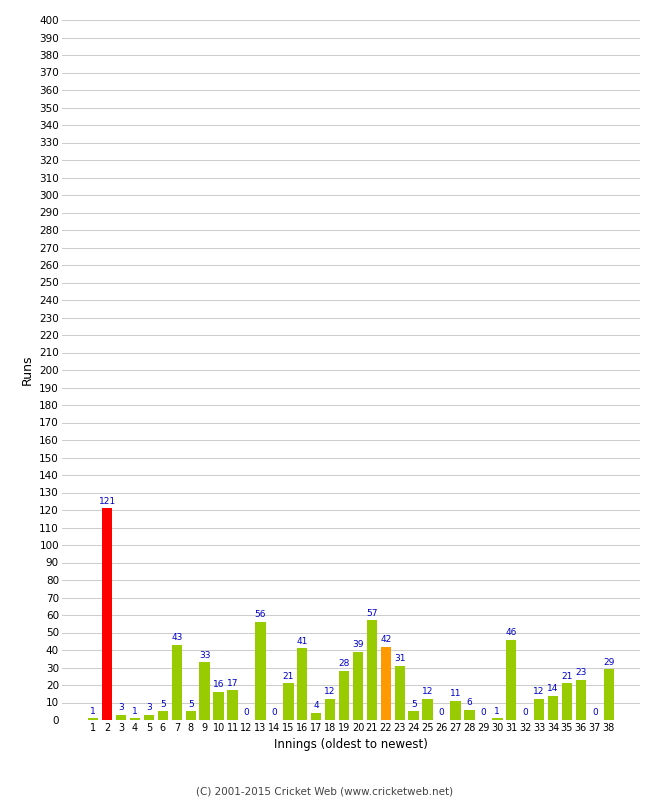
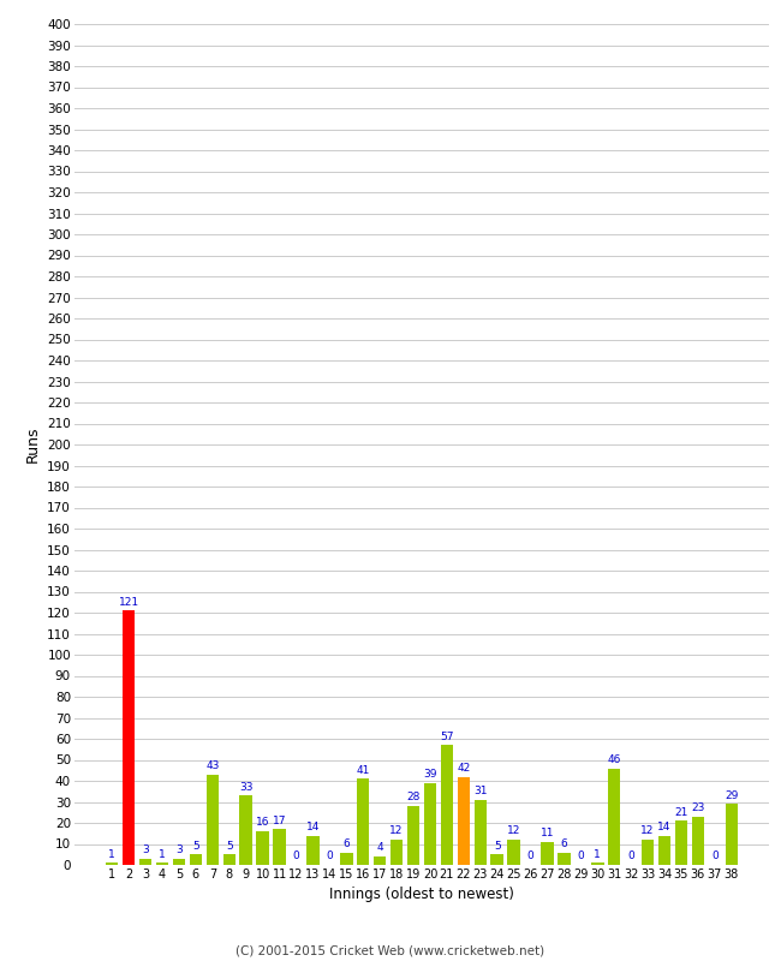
13: 56 -> 14
15: 21 -> 6
